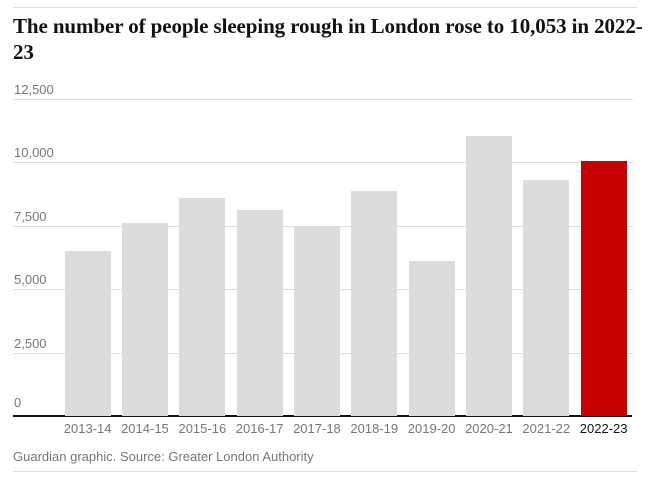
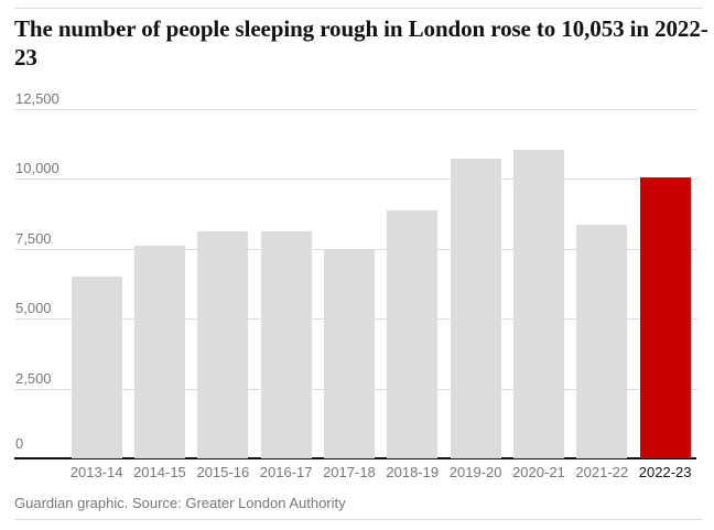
2015-16: 8600 -> 8100
2019-20: 6100 -> 10700
2021-22: 9300 -> 8300
